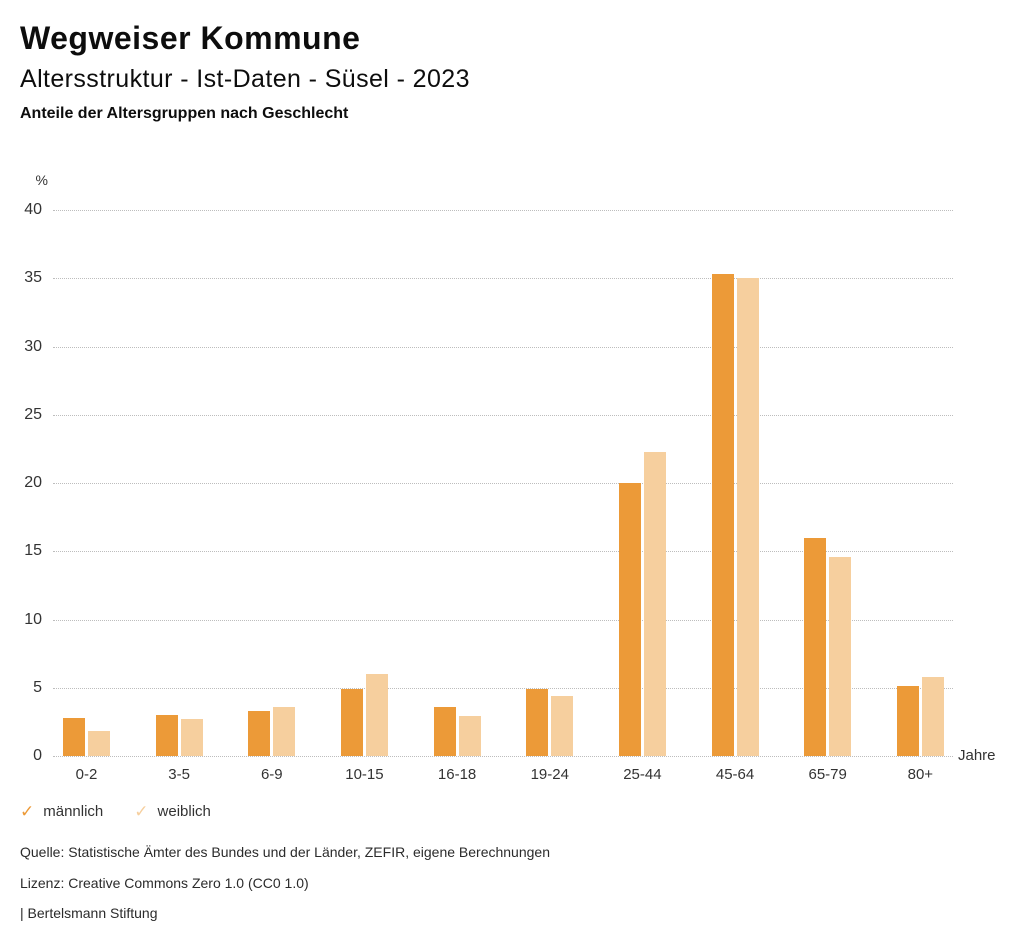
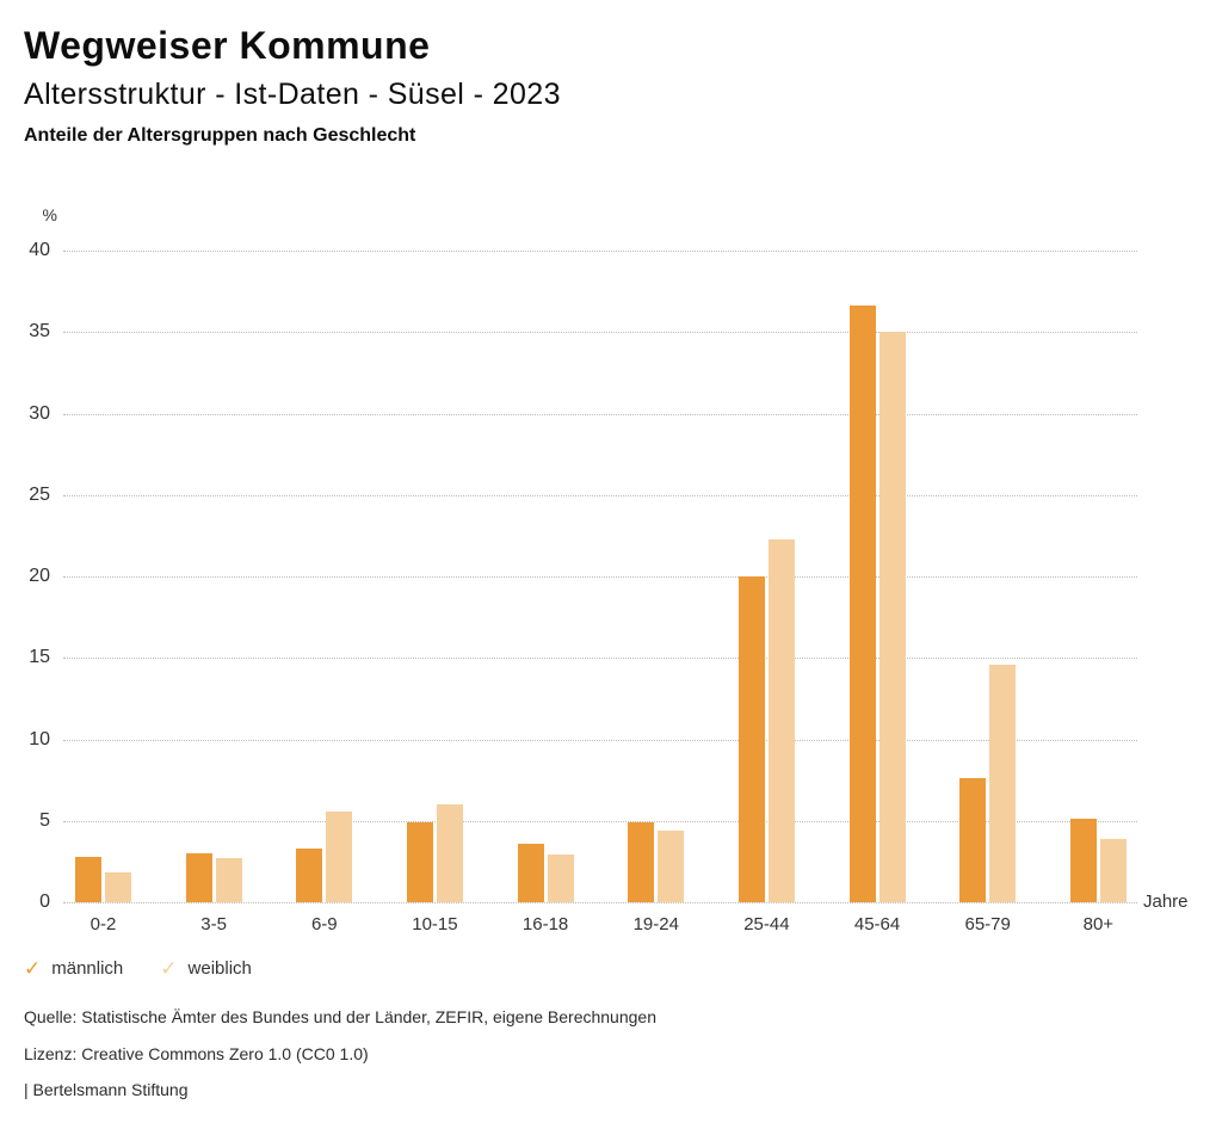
weiblich/6-9: 3.6 -> 5.6
männlich/45-64: 35.3 -> 36.6
männlich/65-79: 16.0 -> 7.6
weiblich/80+: 5.8 -> 3.9
